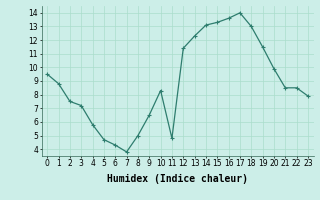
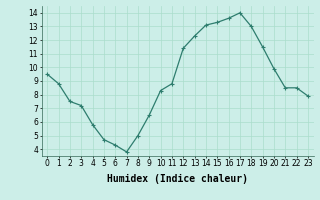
11: 4.8 -> 8.8
